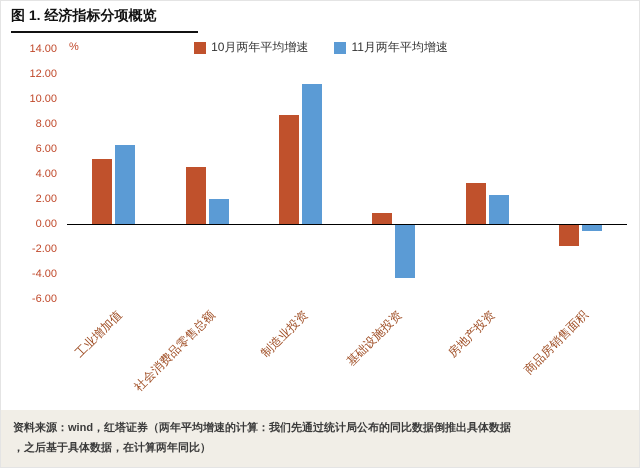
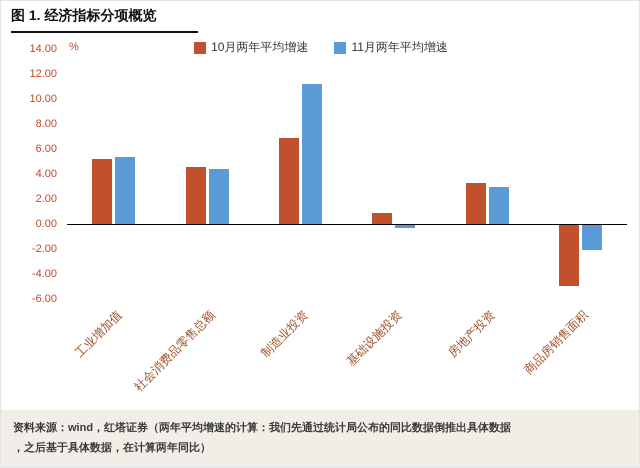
11月两年平均增速/工业增加值: 6.3 -> 5.4
11月两年平均增速/社会消费品零售总额: 2.0 -> 4.4
10月两年平均增速/制造业投资: 8.7 -> 6.9
11月两年平均增速/基础设施投资: -4.2 -> -0.2
11月两年平均增速/房地产投资: 2.3 -> 3.0
10月两年平均增速/商品房销售面积: -1.7 -> -4.9
11月两年平均增速/商品房销售面积: -0.5 -> -2.0
